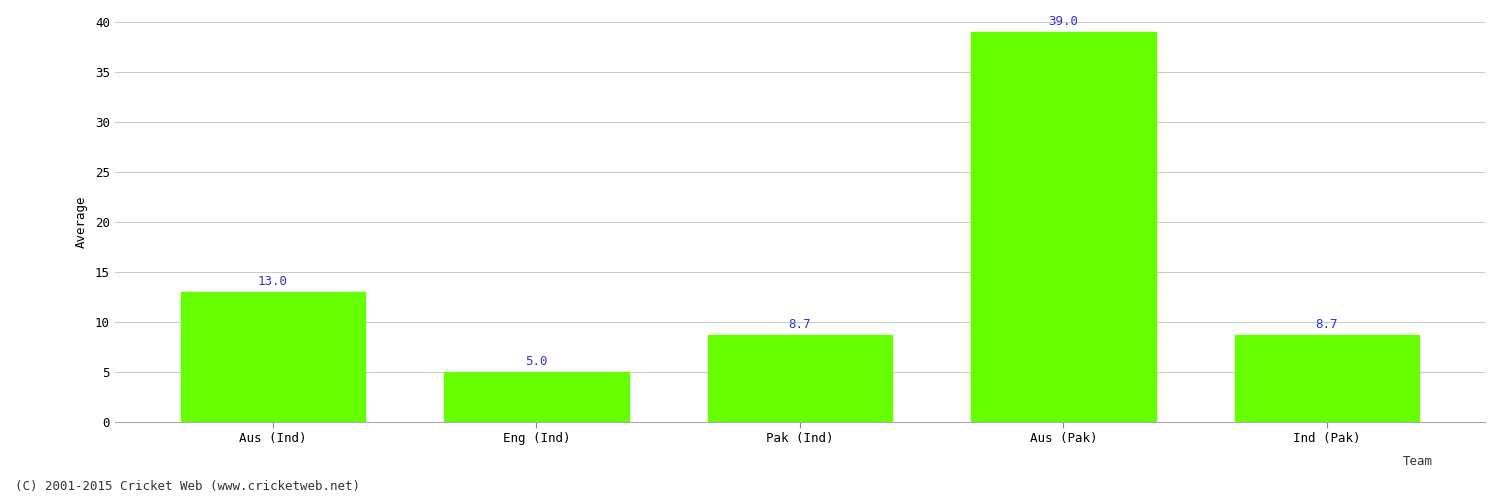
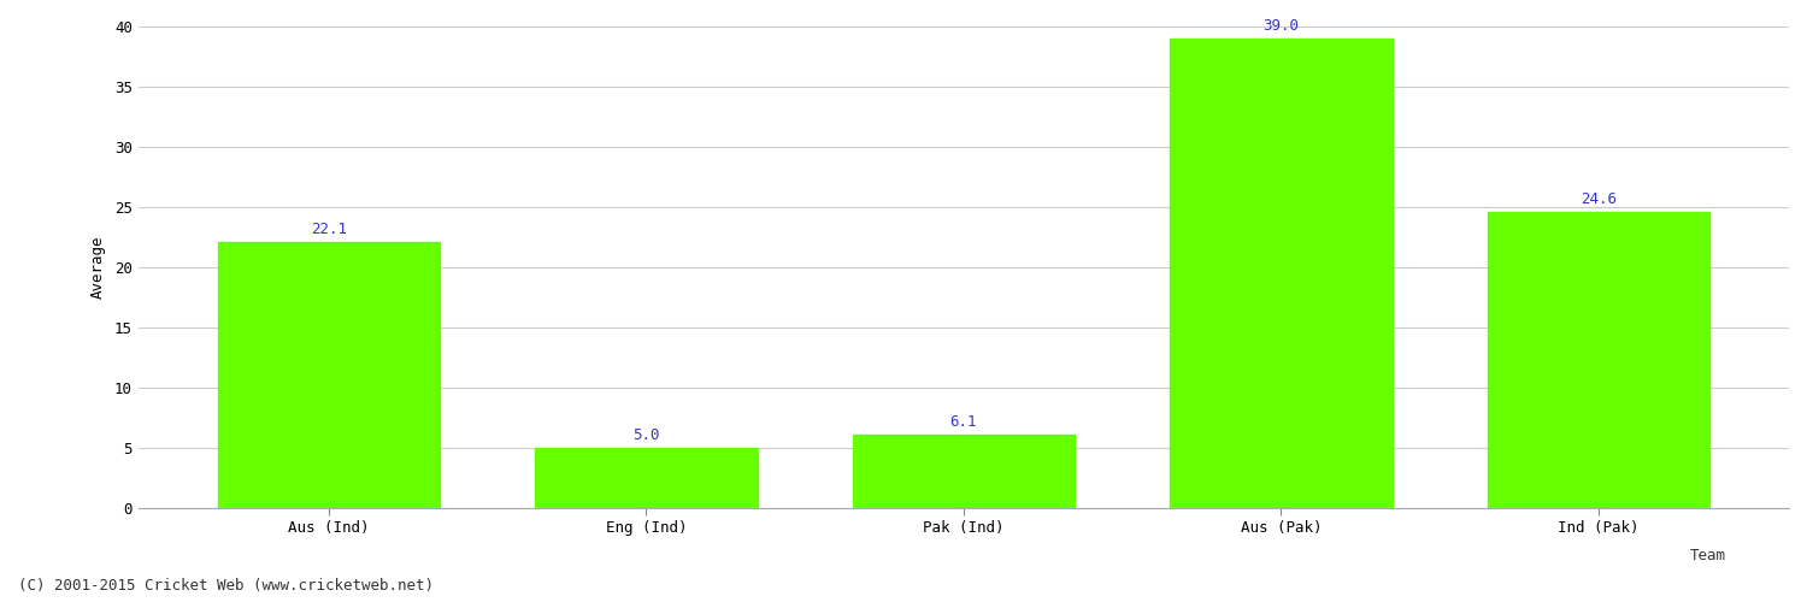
Aus (Ind): 13.0 -> 22.1
Pak (Ind): 8.7 -> 6.1
Ind (Pak): 8.7 -> 24.6
